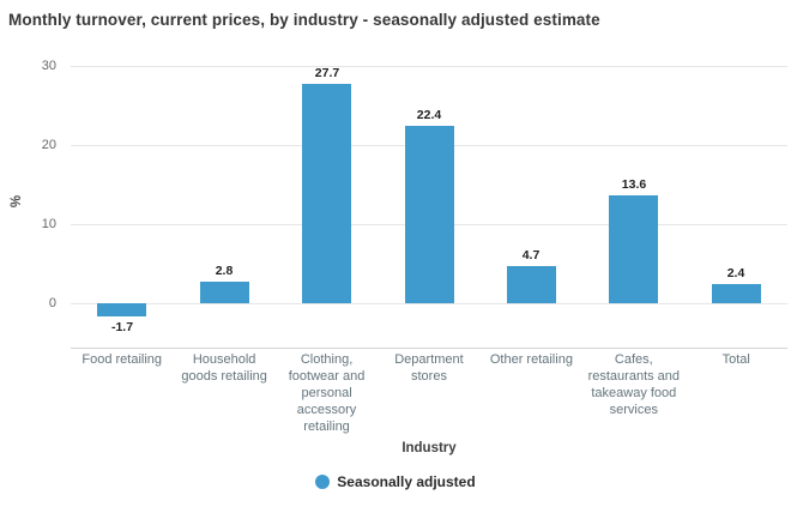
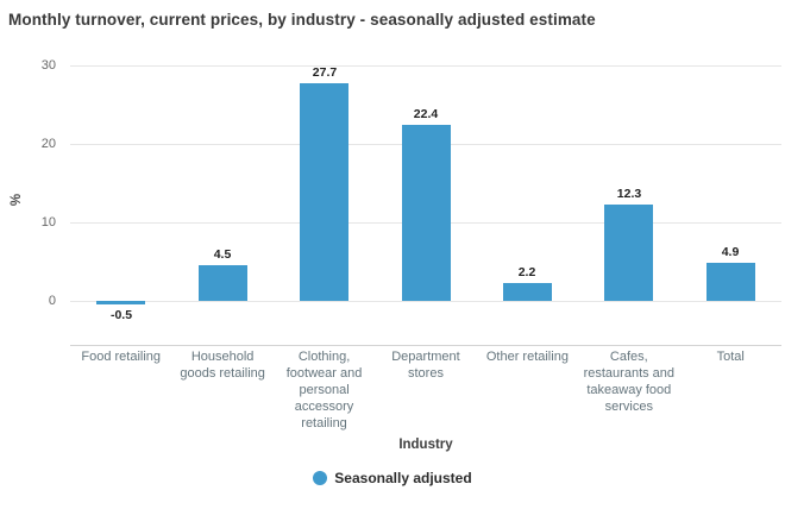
Food retailing: -1.7 -> -0.5
Household goods retailing: 2.8 -> 4.5
Other retailing: 4.7 -> 2.2
Cafes, restaurants and takeaway food services: 13.6 -> 12.3
Total: 2.4 -> 4.9
